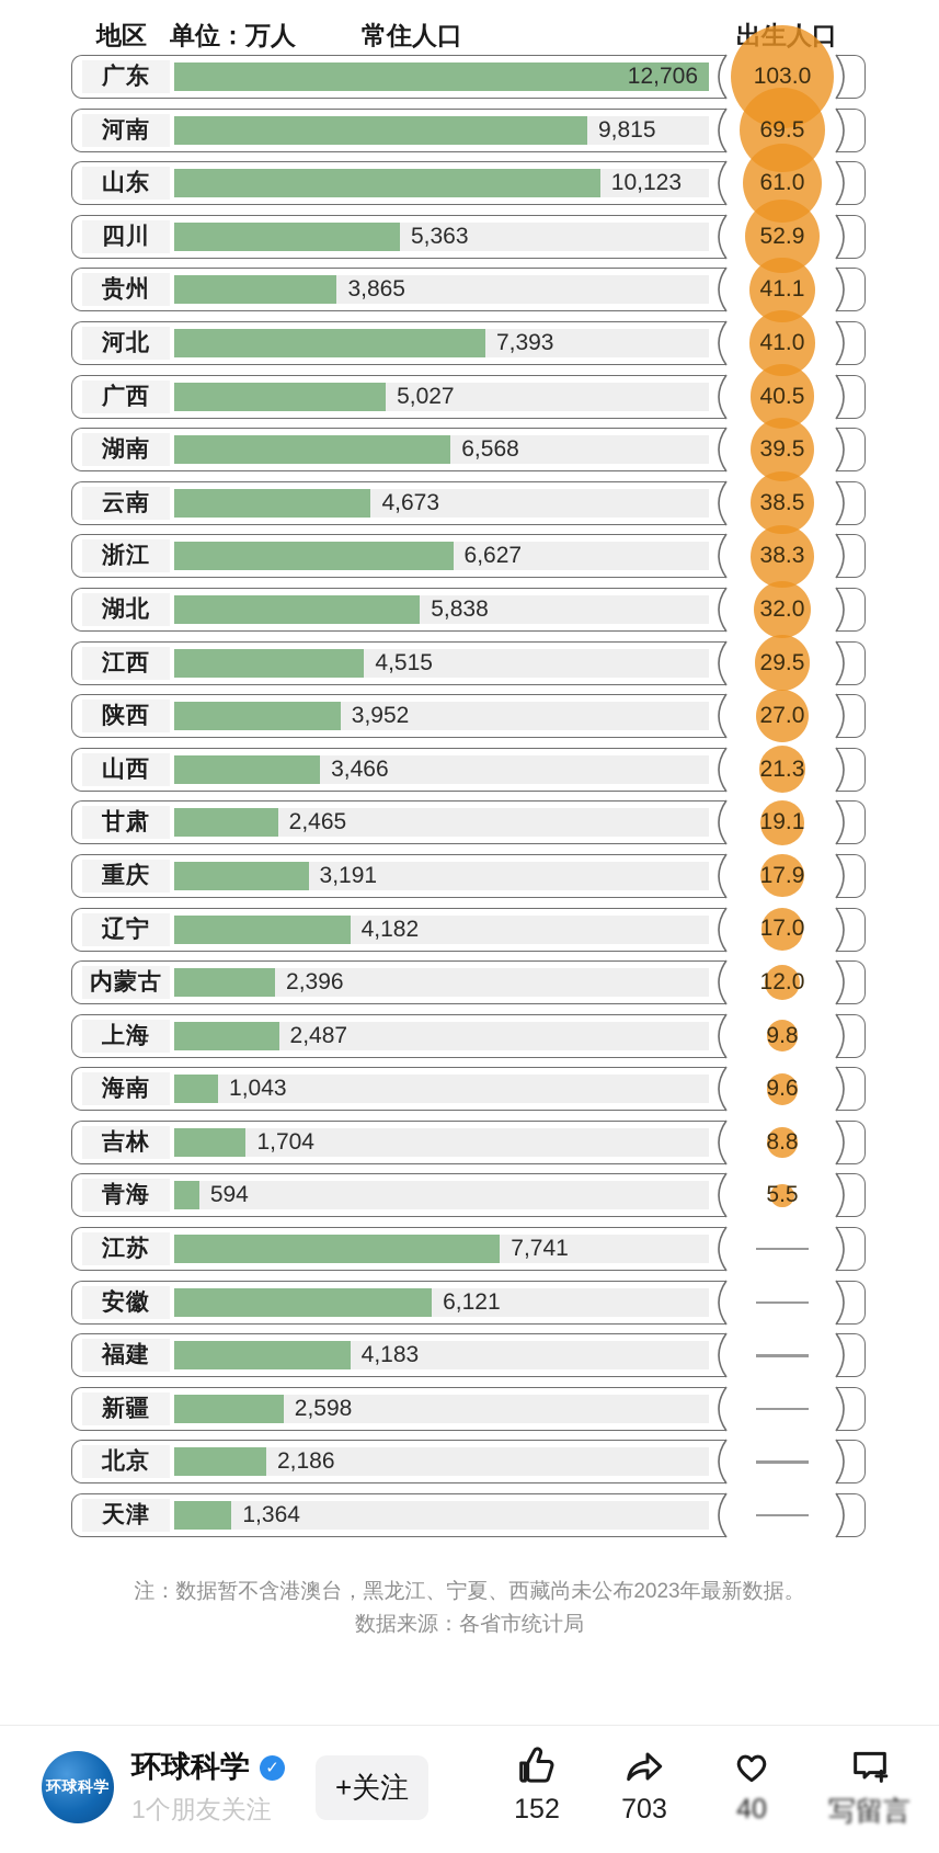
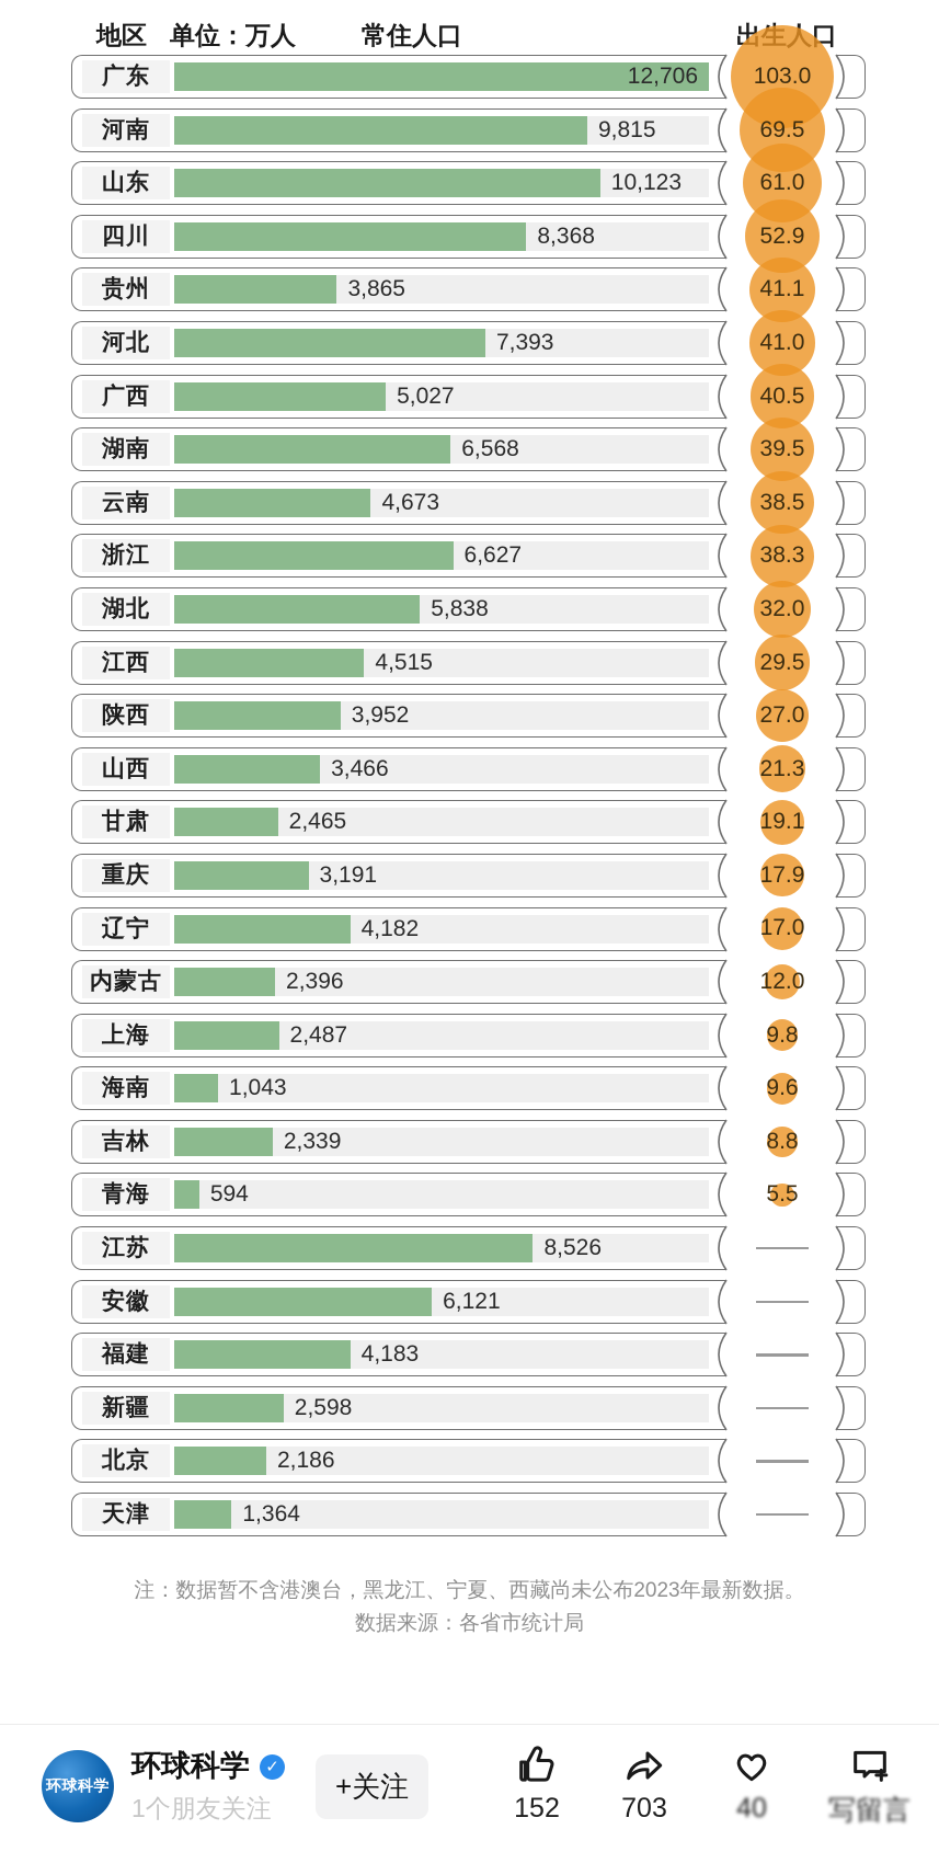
常住人口/四川: 5,363 -> 8,368
常住人口/吉林: 1,704 -> 2,339
常住人口/江苏: 7,741 -> 8,526
